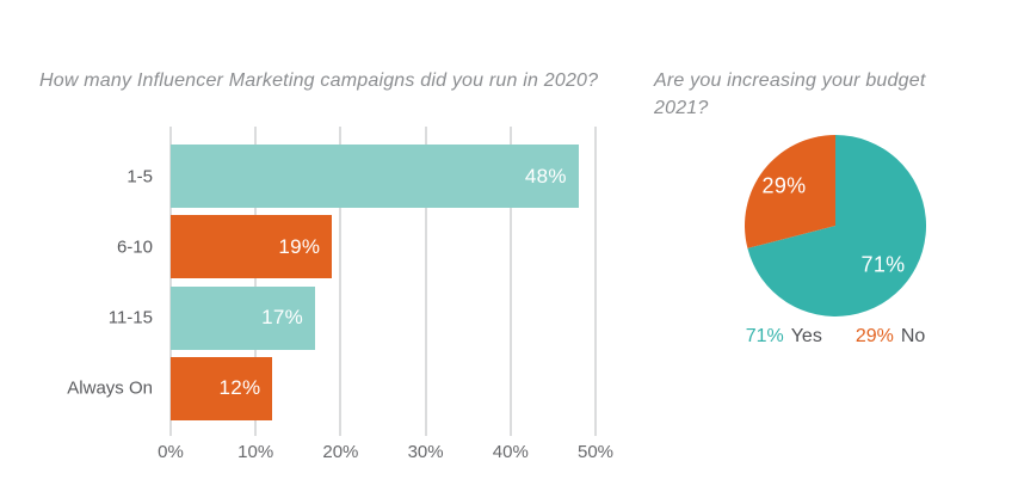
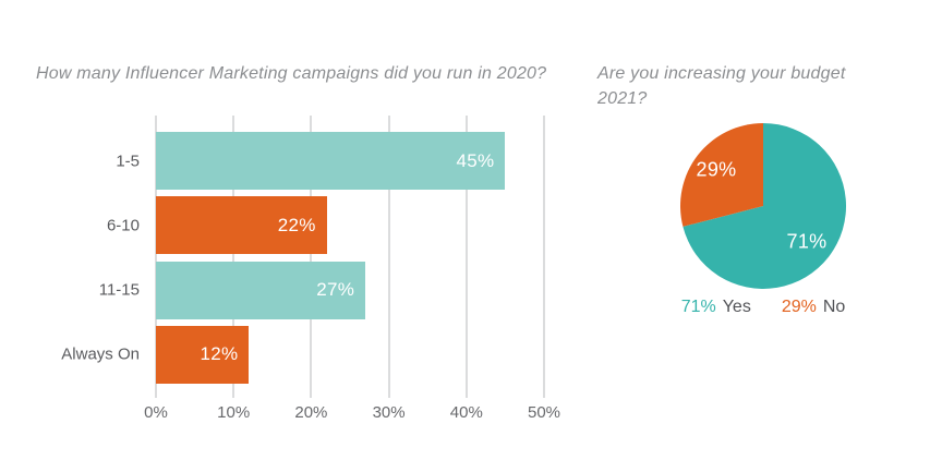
How many Influencer Marketing campaigns did you run in 2020?/1-5: 48% -> 45%
How many Influencer Marketing campaigns did you run in 2020?/6-10: 19% -> 22%
How many Influencer Marketing campaigns did you run in 2020?/11-15: 17% -> 27%
